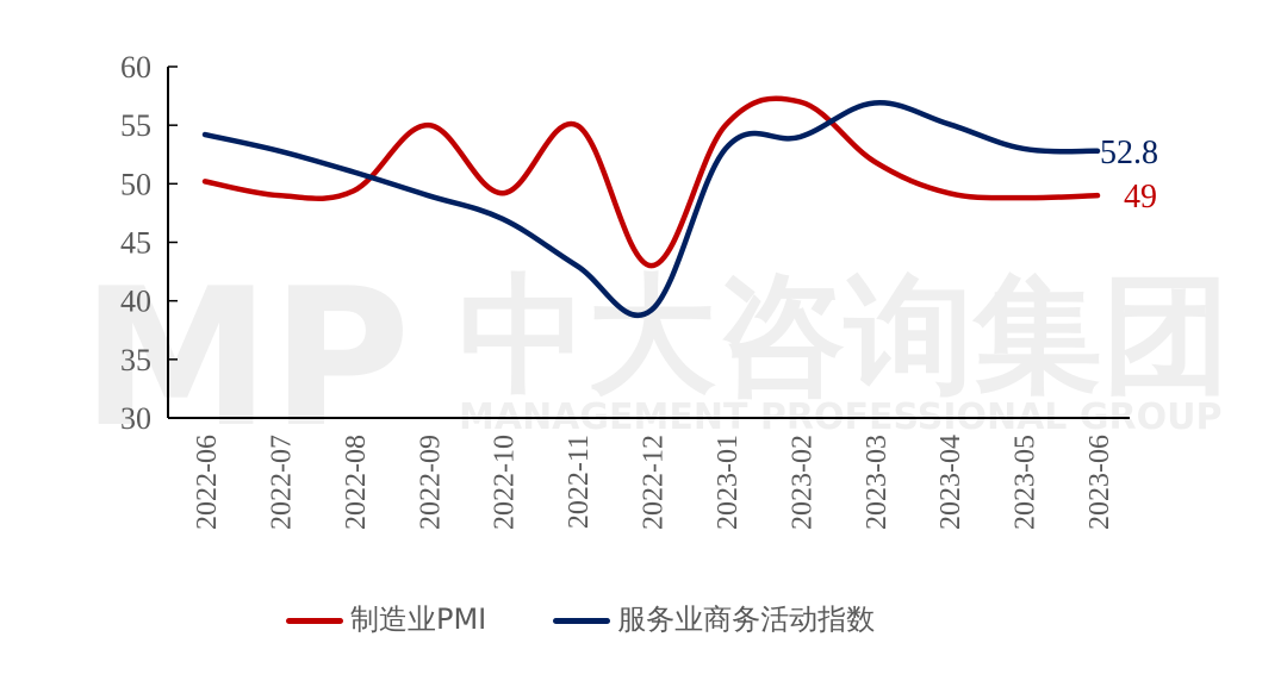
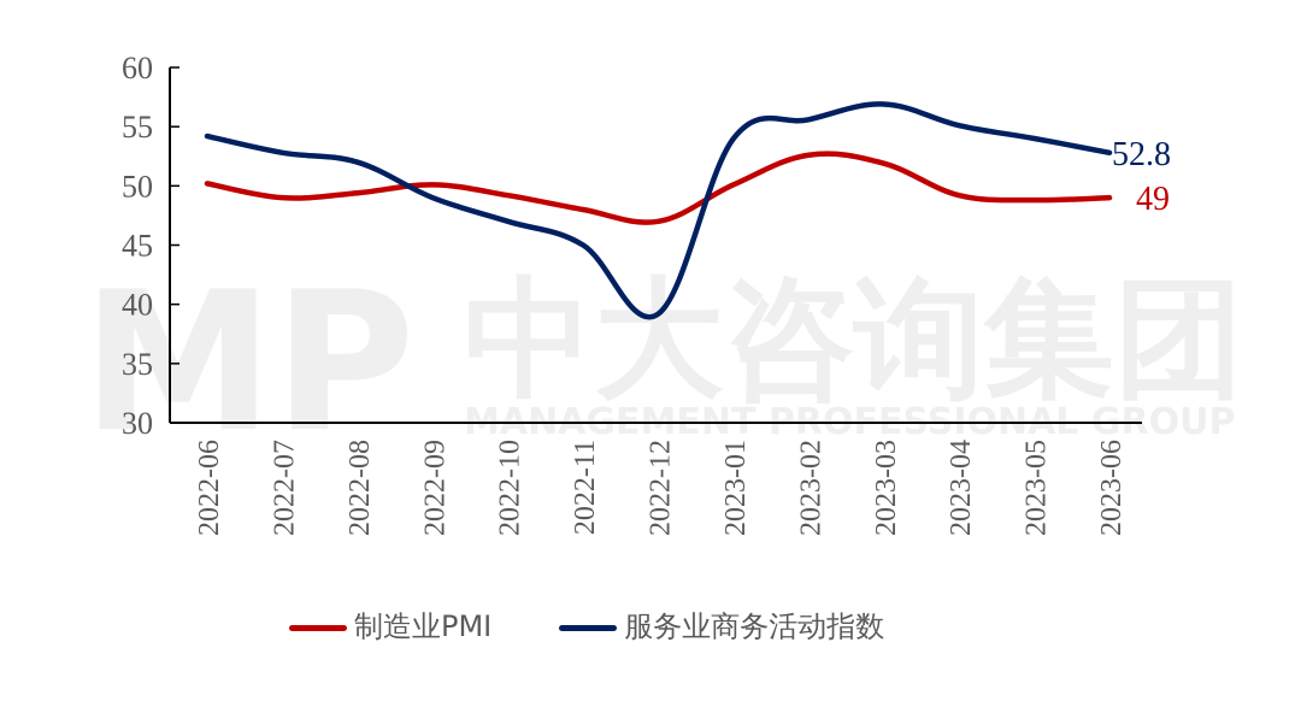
服务业商务活动指数/2022-08: 51 -> 52
制造业PMI/2022-09: 55 -> 50
制造业PMI/2022-11: 55 -> 48
服务业商务活动指数/2022-11: 43 -> 45
制造业PMI/2022-12: 43 -> 47
制造业PMI/2023-01: 55 -> 50
服务业商务活动指数/2023-01: 53 -> 54
制造业PMI/2023-02: 57 -> 53
服务业商务活动指数/2023-02: 54 -> 56
服务业商务活动指数/2023-05: 53 -> 54
